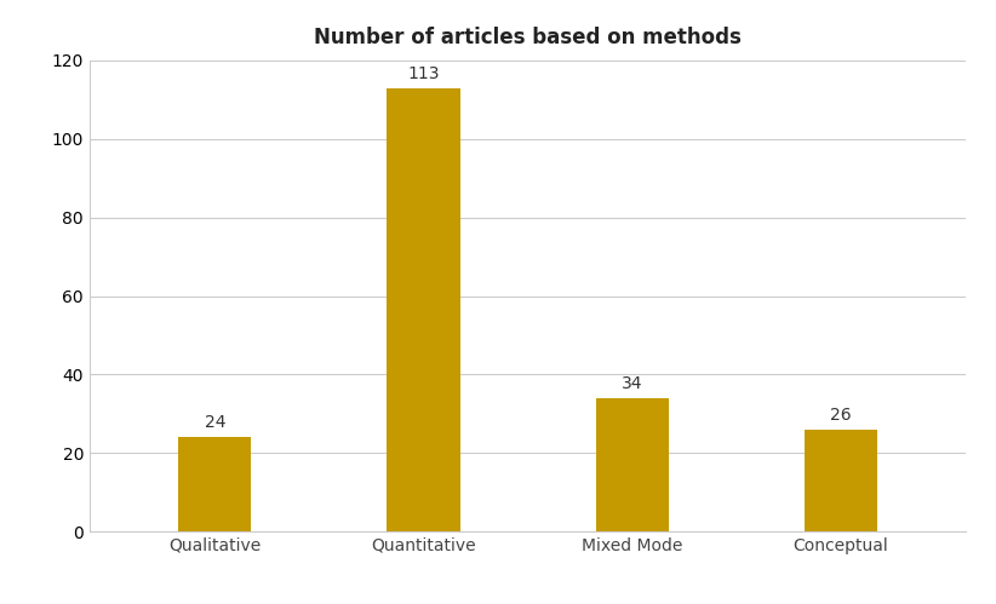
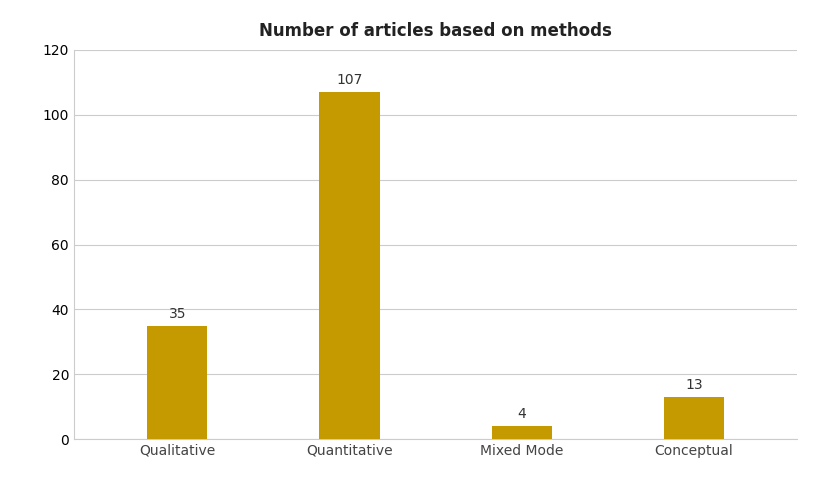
Qualitative: 24 -> 35
Quantitative: 113 -> 107
Mixed Mode: 34 -> 4
Conceptual: 26 -> 13
